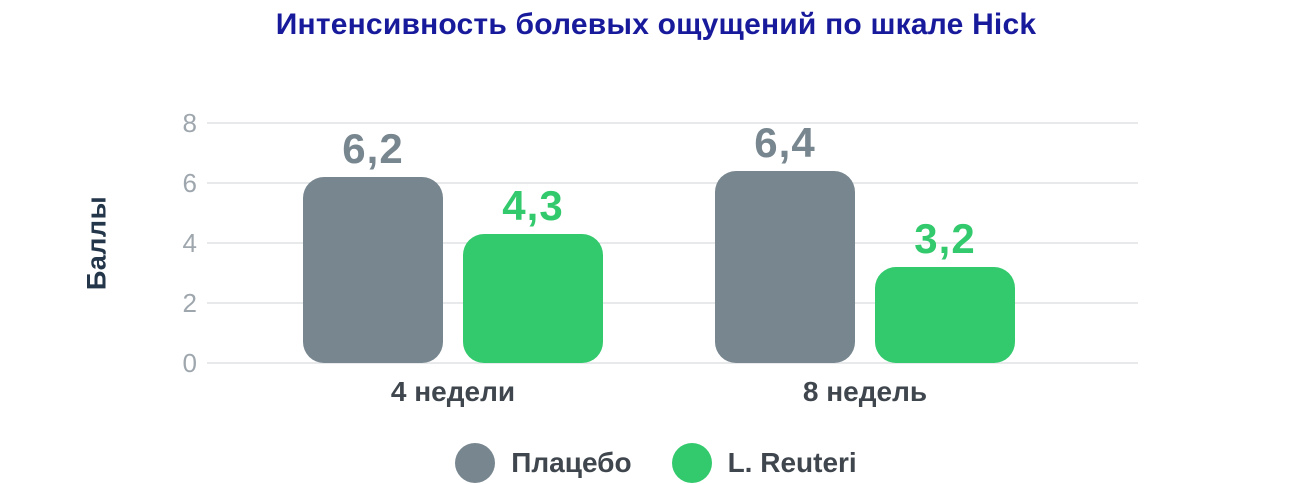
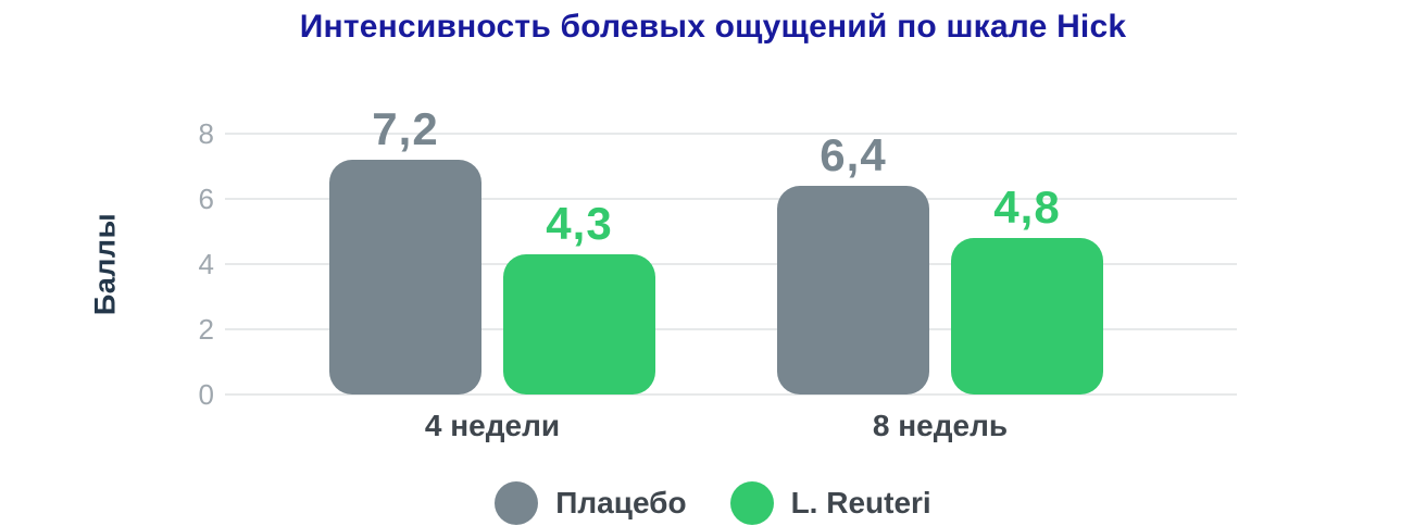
Плацебо/4 недели: 6,2 -> 7,2
L. Reuteri/8 недель: 3,2 -> 4,8
